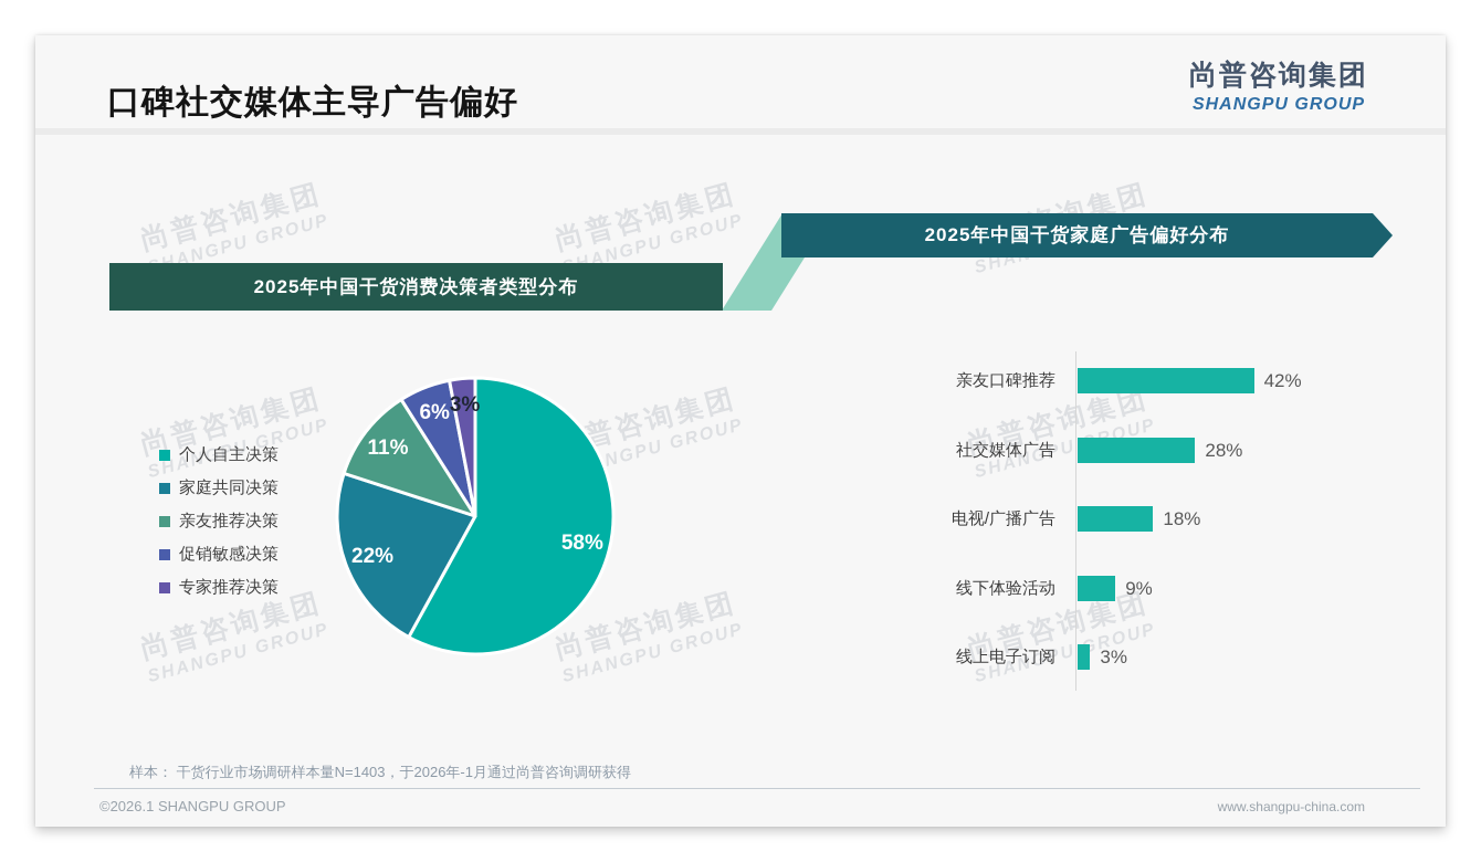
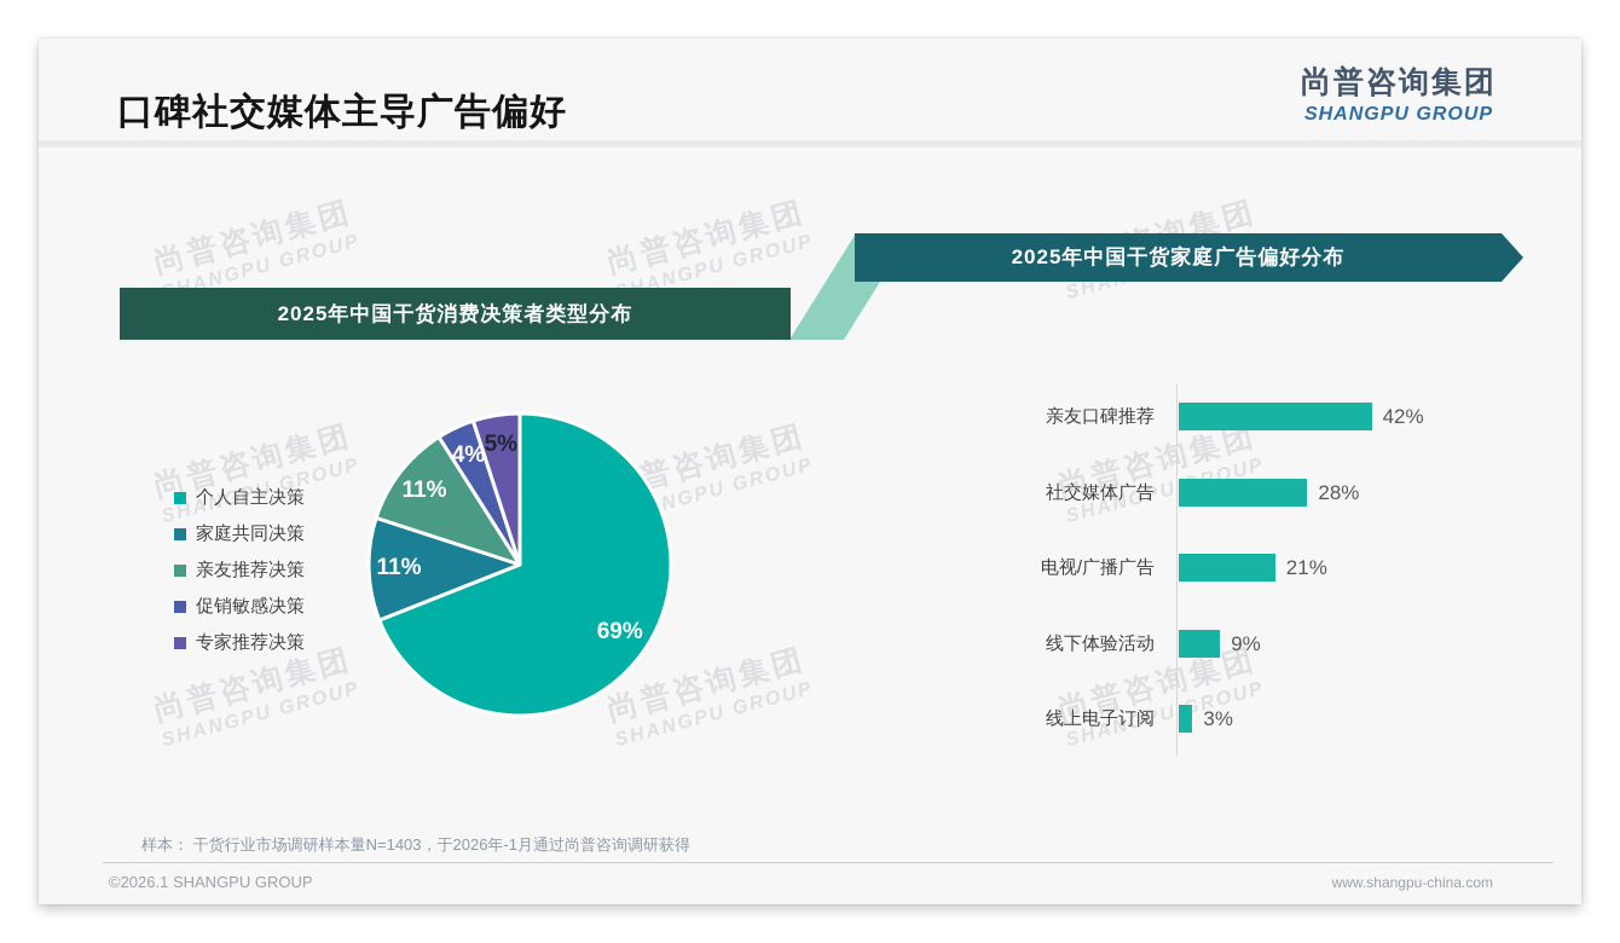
2025年中国干货消费决策者类型分布/个人自主决策: 58% -> 69%
2025年中国干货消费决策者类型分布/家庭共同决策: 22% -> 11%
2025年中国干货消费决策者类型分布/促销敏感决策: 6% -> 4%
2025年中国干货消费决策者类型分布/专家推荐决策: 3% -> 5%
2025年中国干货家庭广告偏好分布/电视/广播广告: 18% -> 21%
